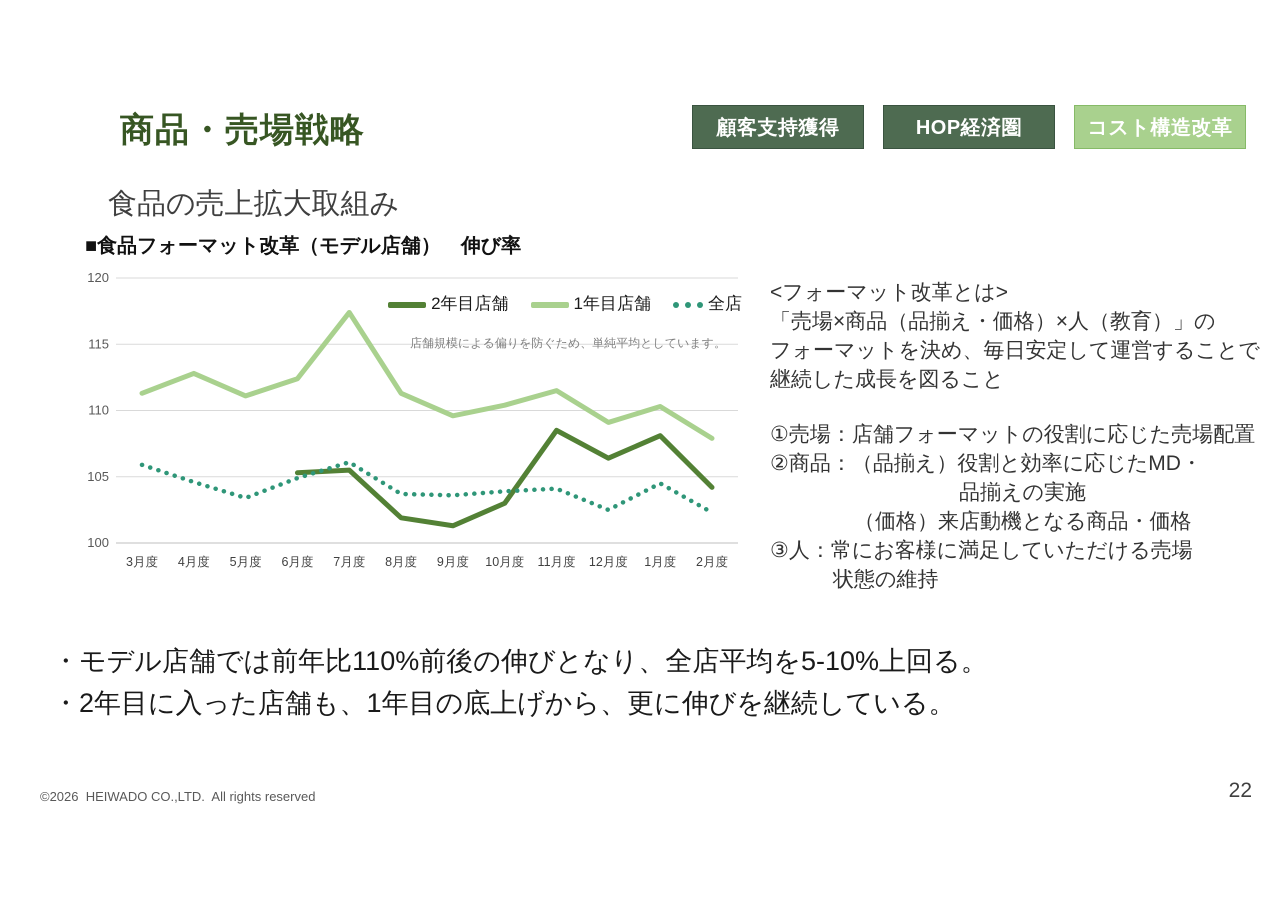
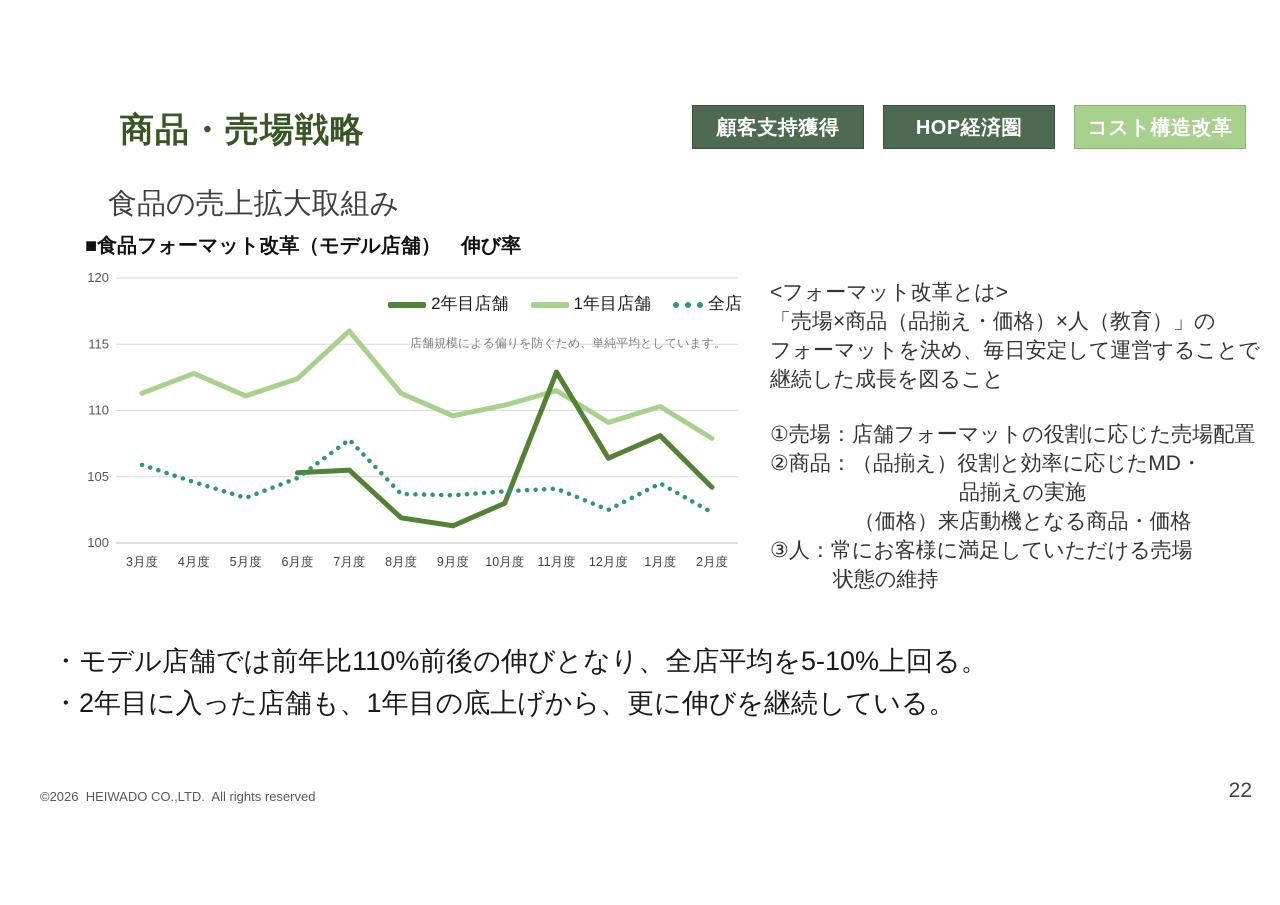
1年目店舗/7月度: 117.4 -> 116.0
全店/7月度: 106.1 -> 107.8
2年目店舗/11月度: 108.5 -> 112.9
